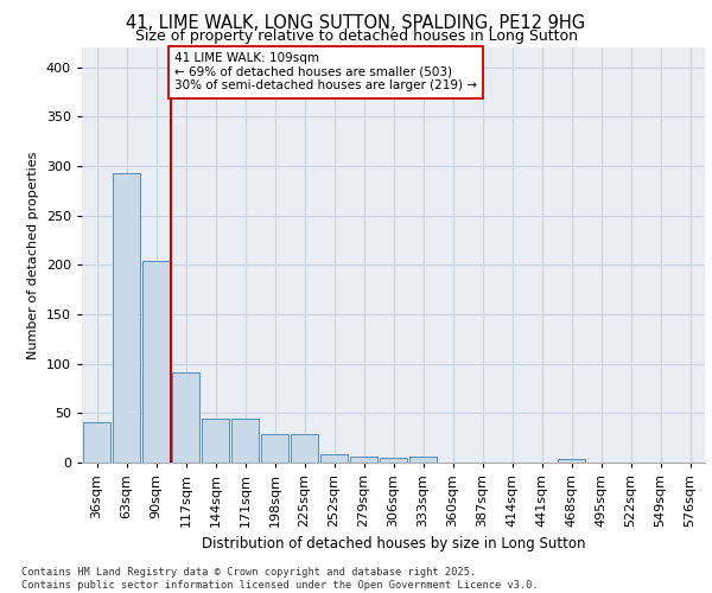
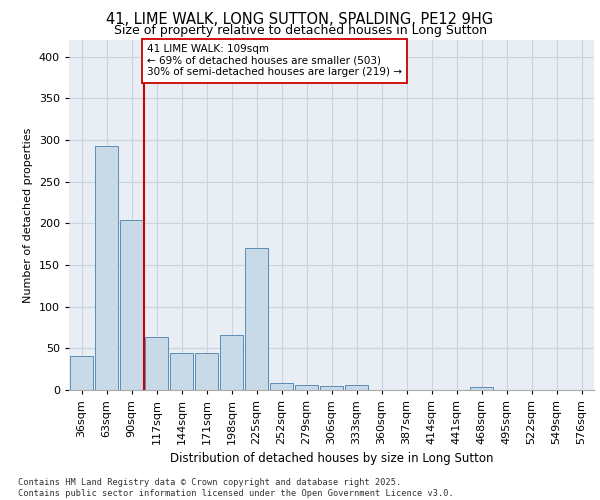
117sqm: 91 -> 64
198sqm: 29 -> 66
225sqm: 29 -> 170
